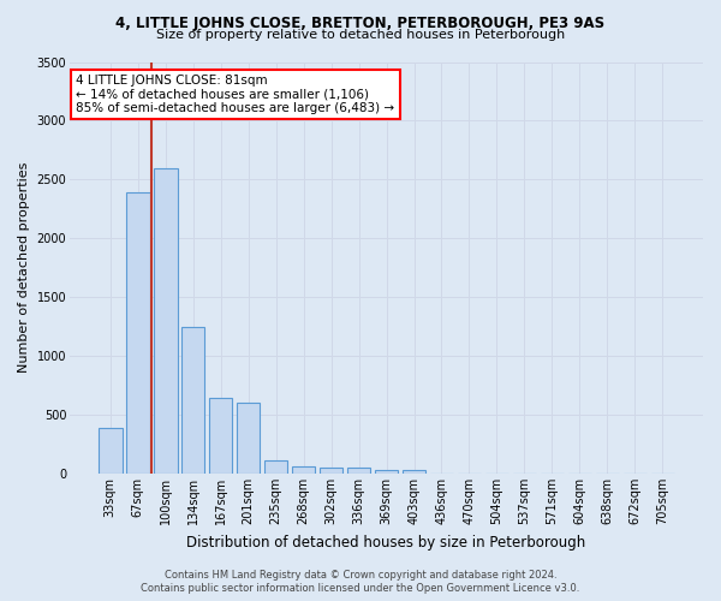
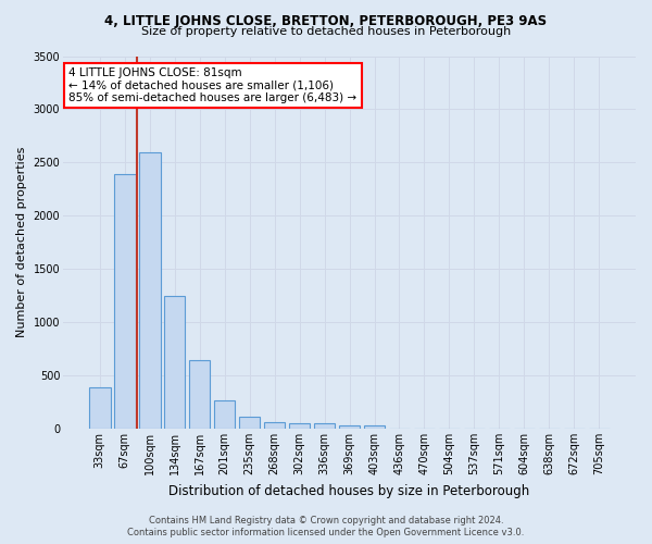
201sqm: 600 -> 260
